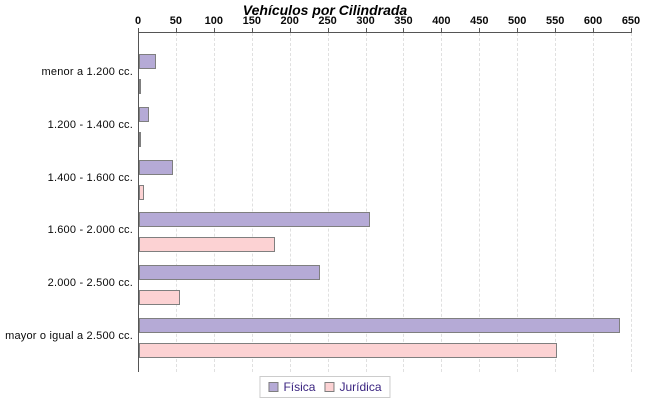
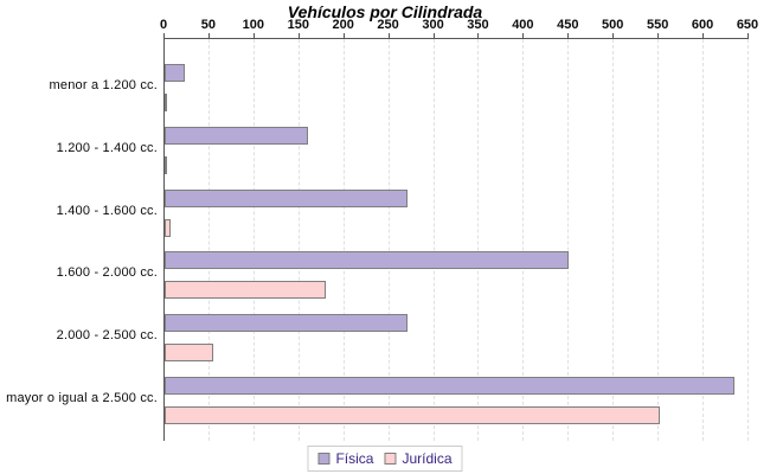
Física/1.200 - 1.400 cc.: 10 -> 160
Física/1.400 - 1.600 cc.: 40 -> 270
Física/1.600 - 2.000 cc.: 300 -> 450
Física/2.000 - 2.500 cc.: 240 -> 270
